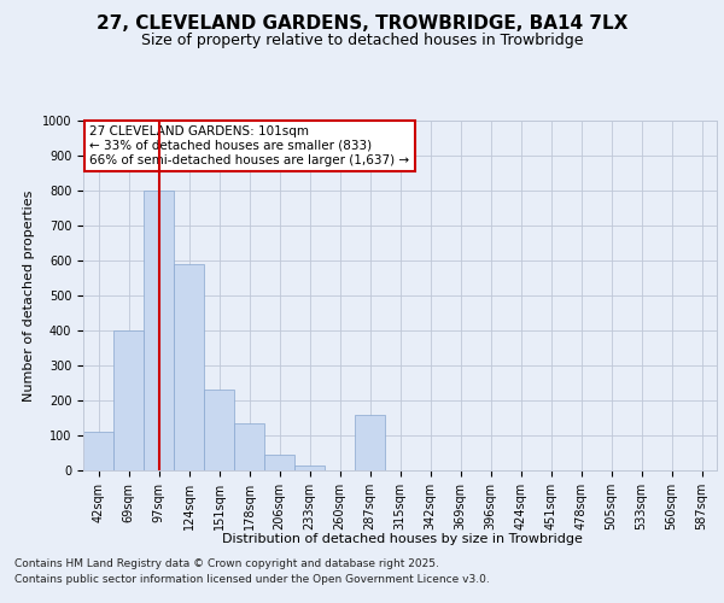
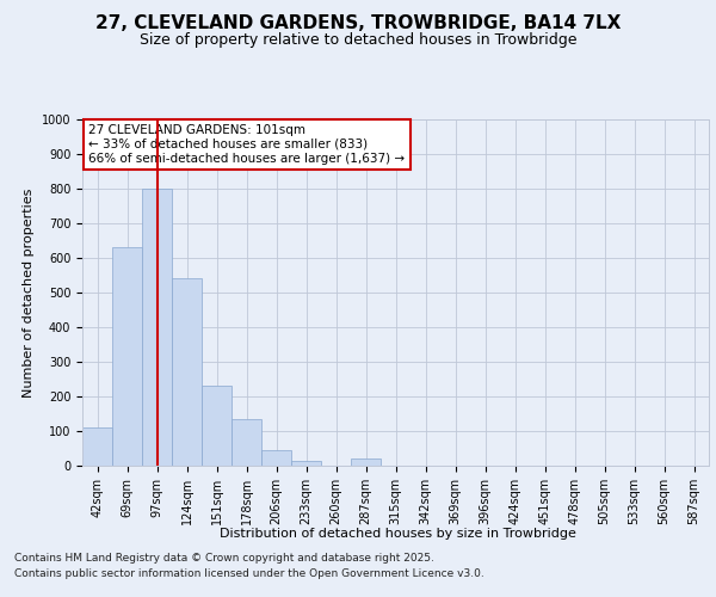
69sqm: 400 -> 630
124sqm: 590 -> 540
287sqm: 160 -> 20
